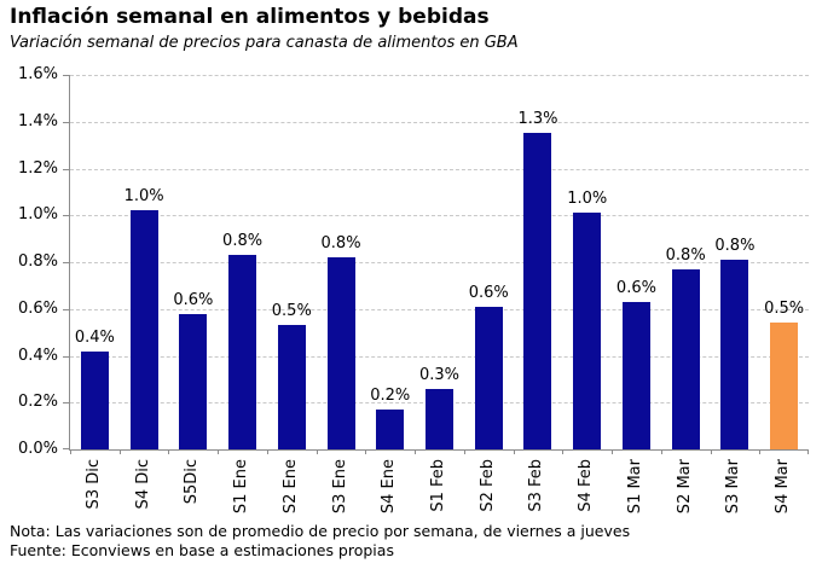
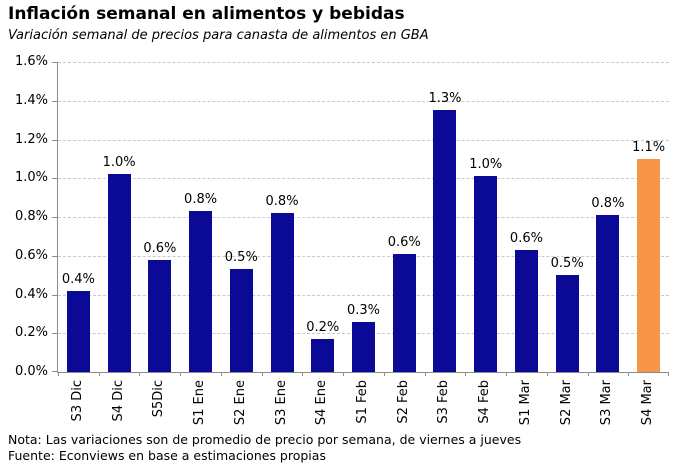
S2 Mar: 0.8% -> 0.5%
S4 Mar: 0.5% -> 1.1%
